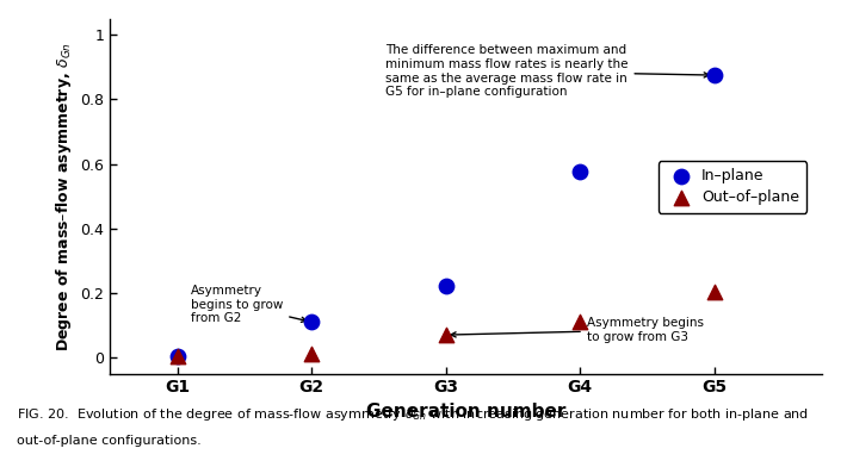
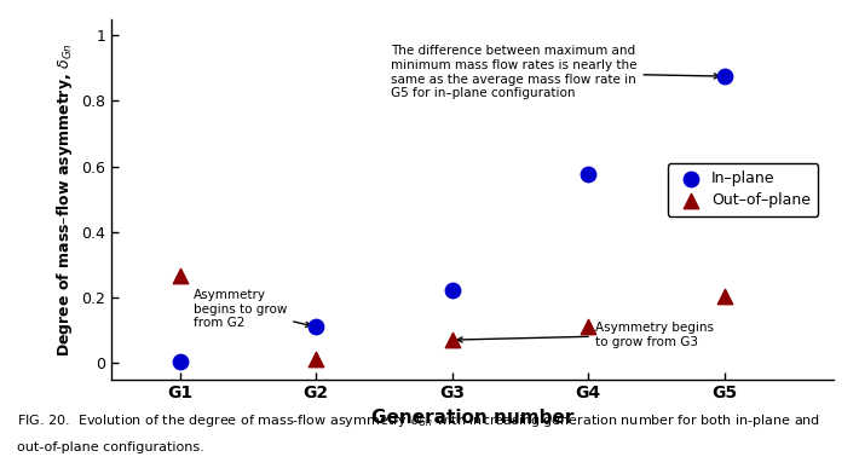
Out–of–plane/G1: 0.005 -> 0.265
